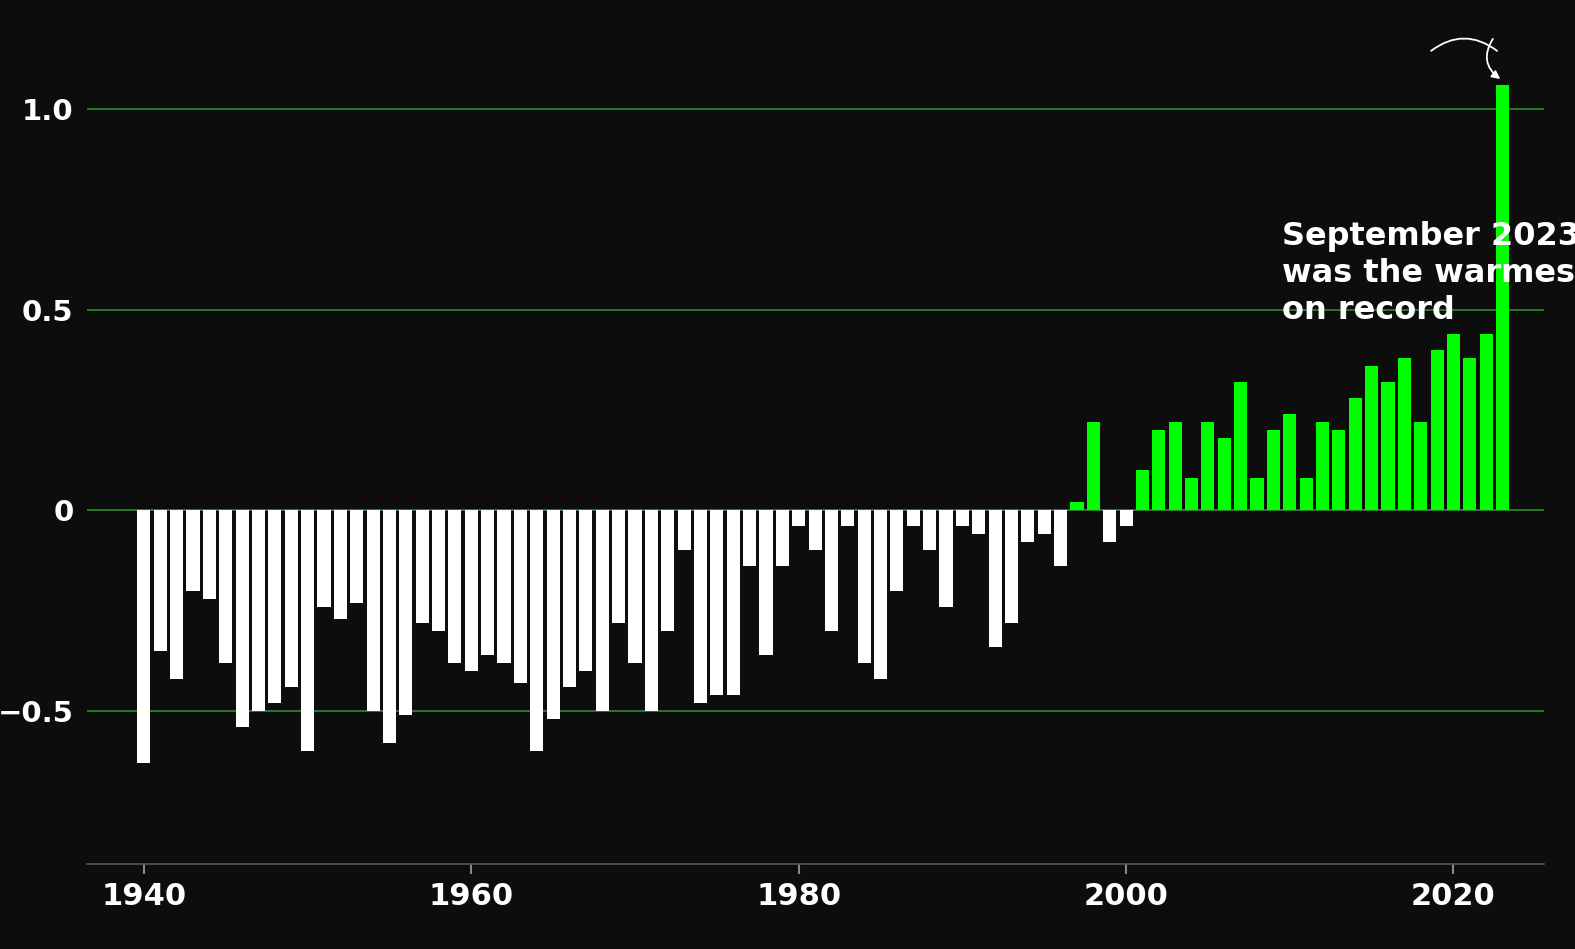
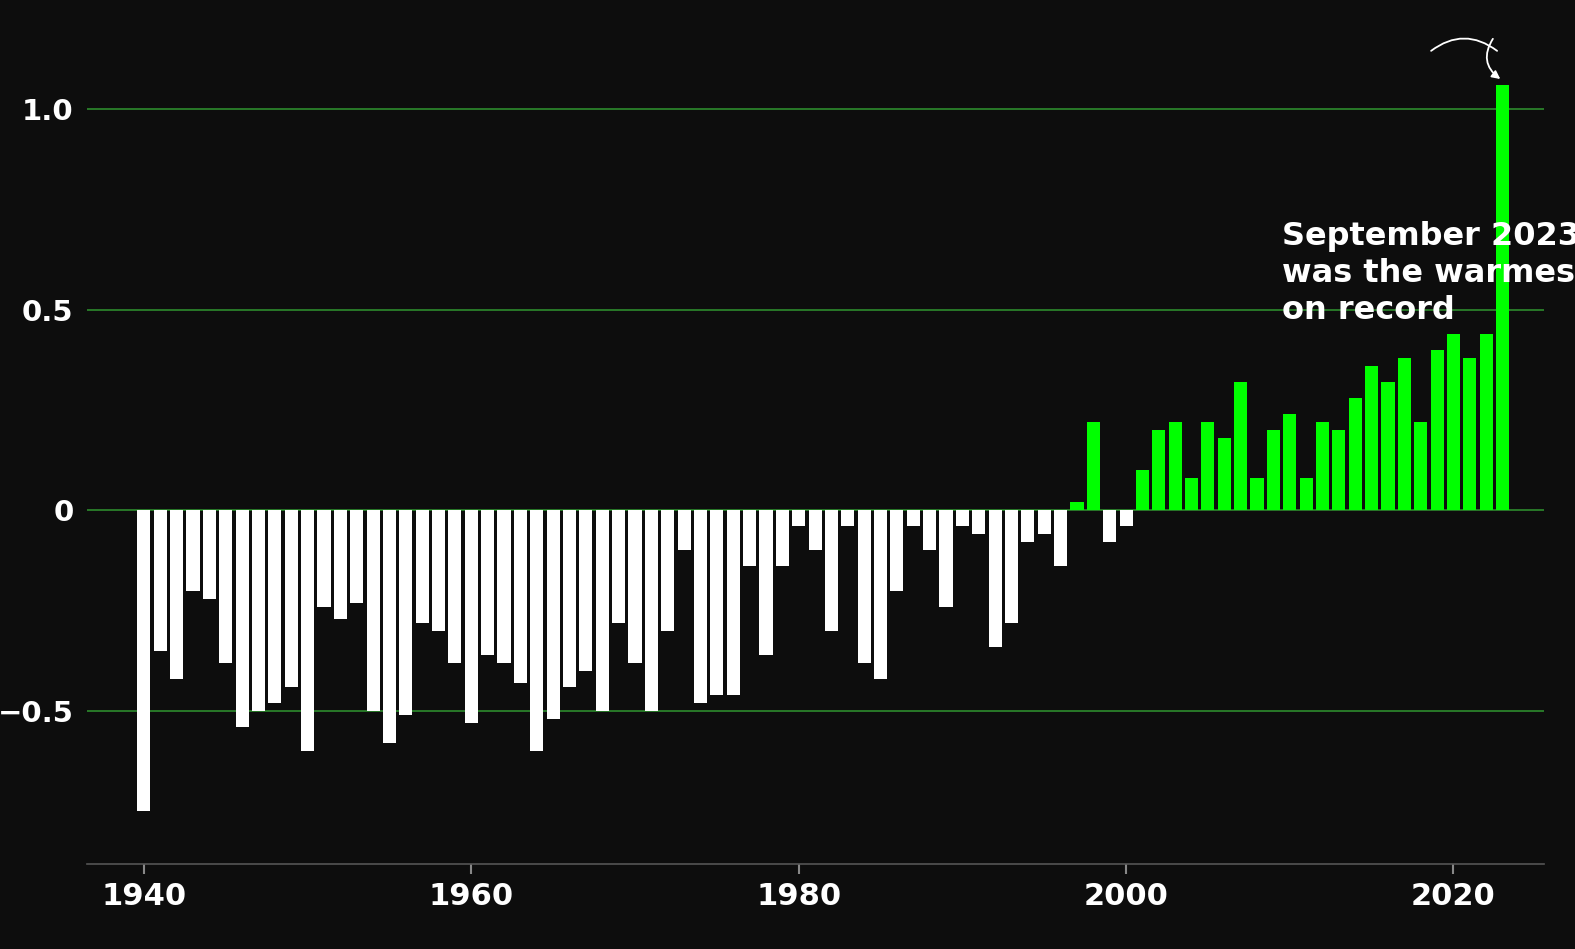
1940: -0.63 -> -0.75
1960: -0.40 -> -0.53
